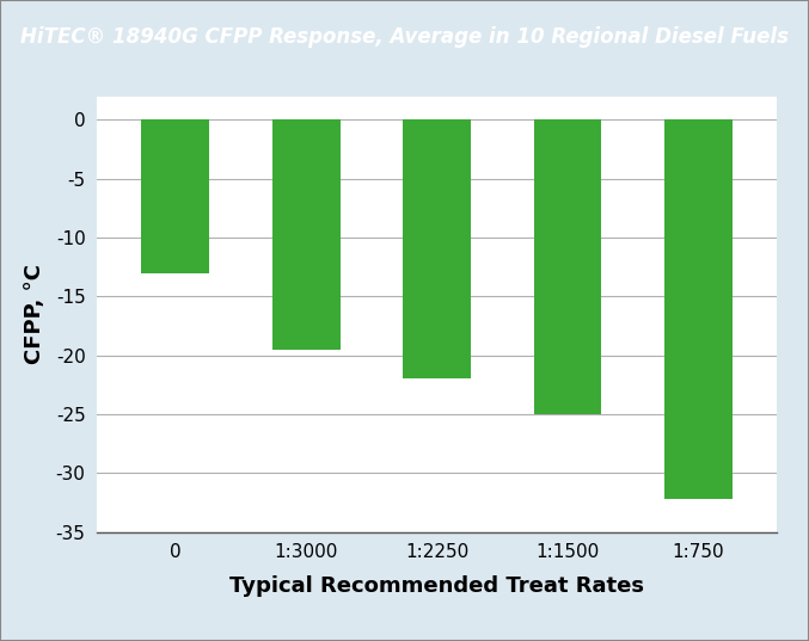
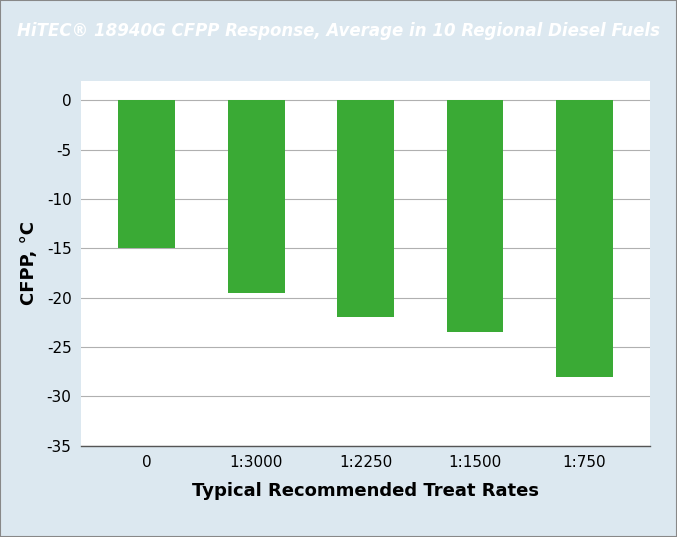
0: -13.0 -> -15.0
1:1500: -25.0 -> -23.5
1:750: -32.2 -> -28.0
